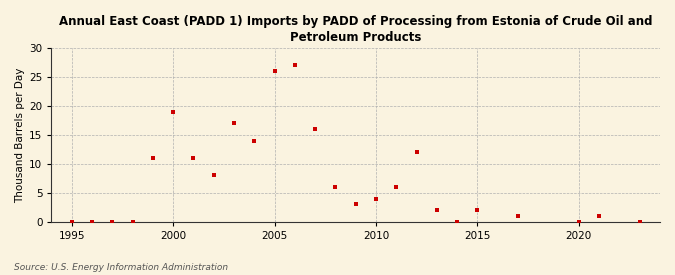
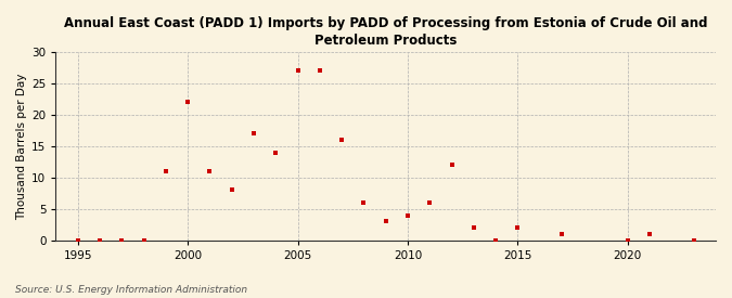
2000: 19 -> 22
2005: 26 -> 27
